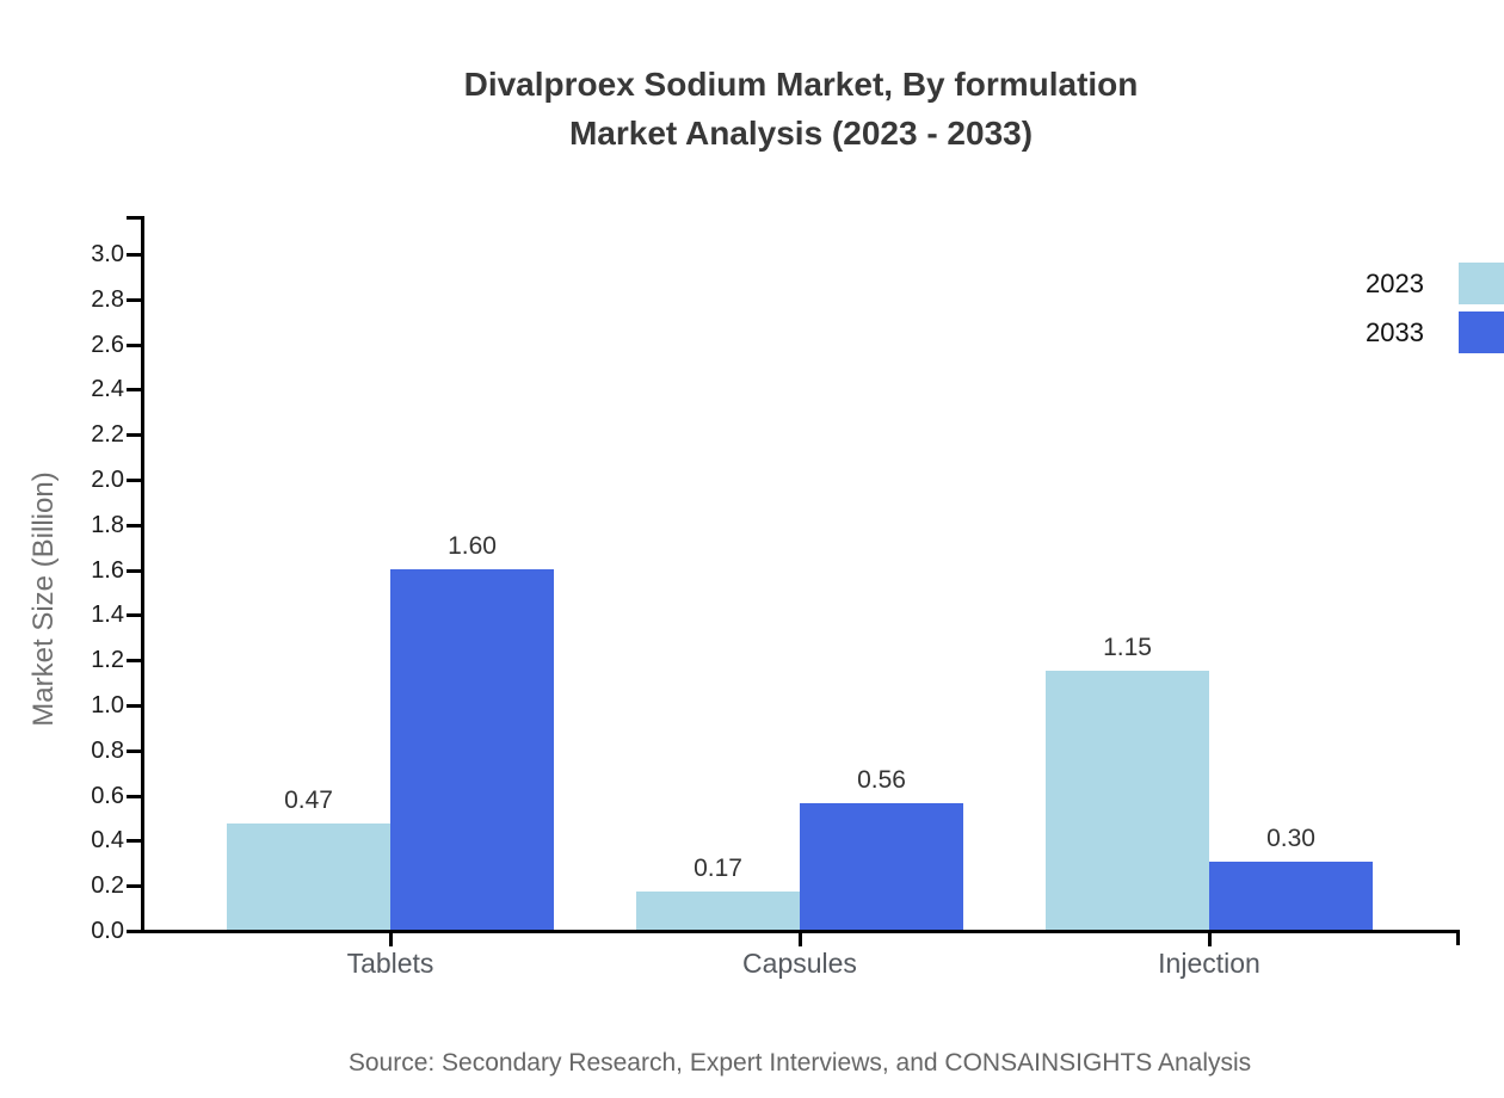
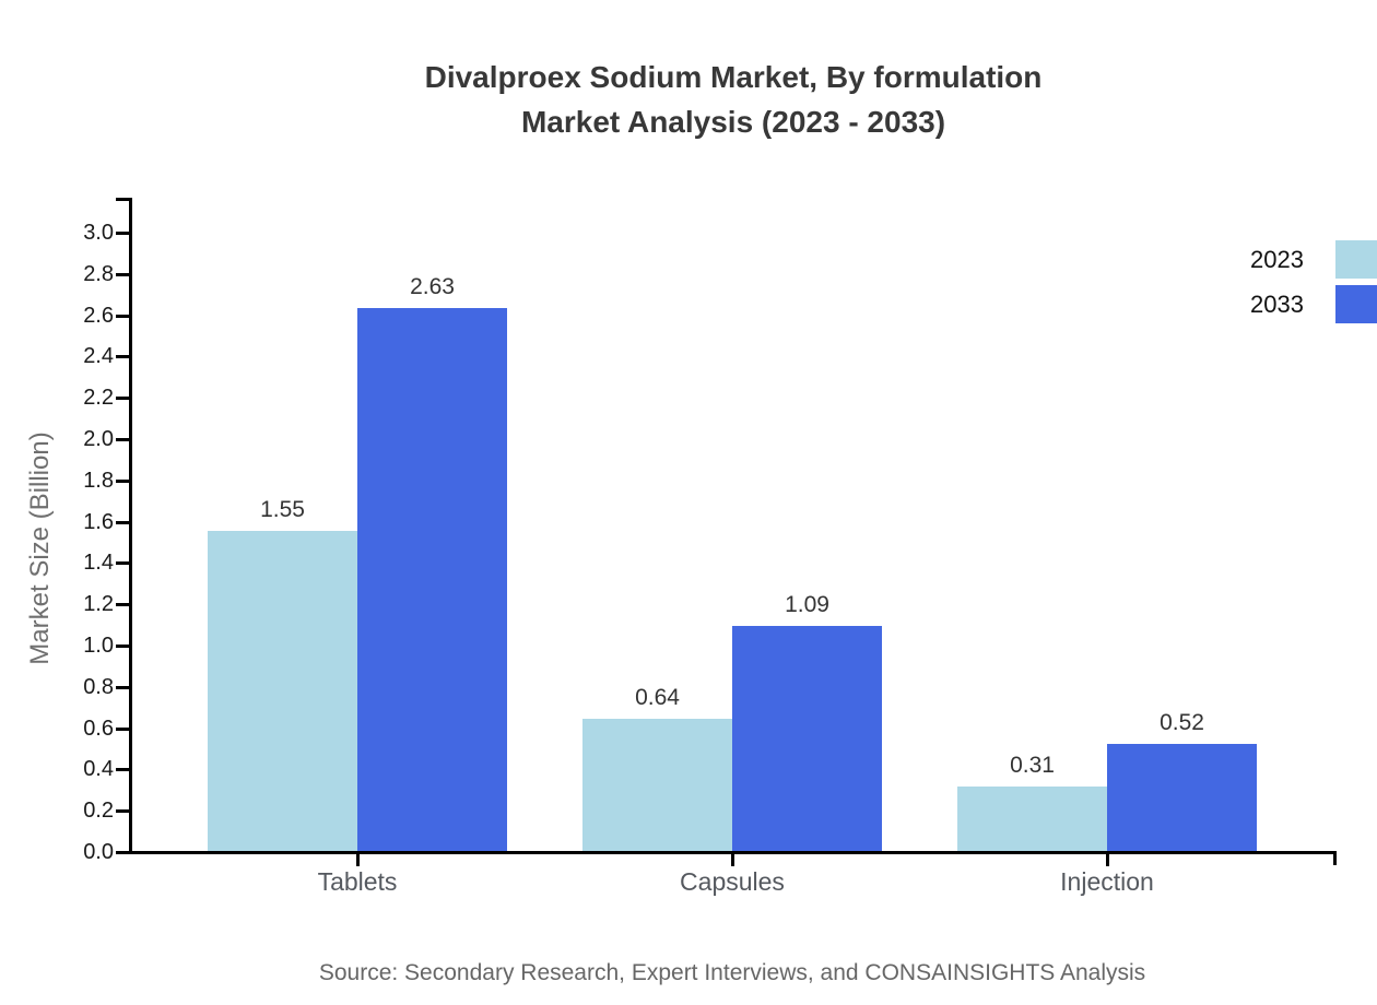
2023/Tablets: 0.47 -> 1.55
2033/Tablets: 1.60 -> 2.63
2023/Capsules: 0.17 -> 0.64
2033/Capsules: 0.56 -> 1.09
2023/Injection: 1.15 -> 0.31
2033/Injection: 0.30 -> 0.52
